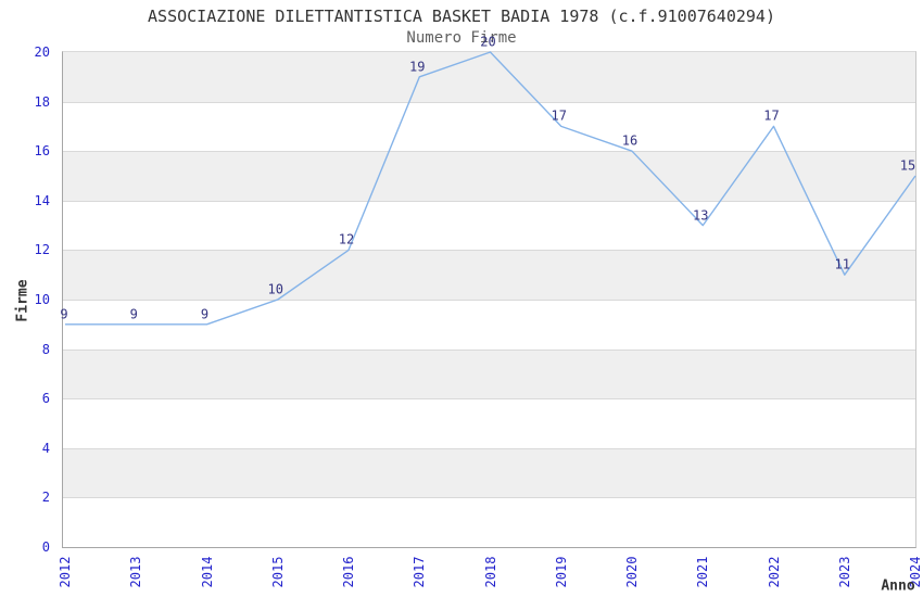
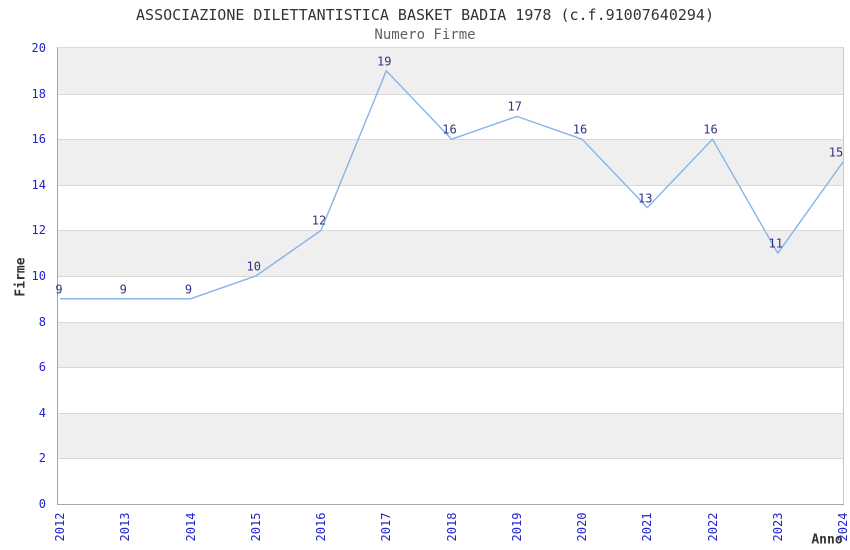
2018: 20 -> 16
2022: 17 -> 16
